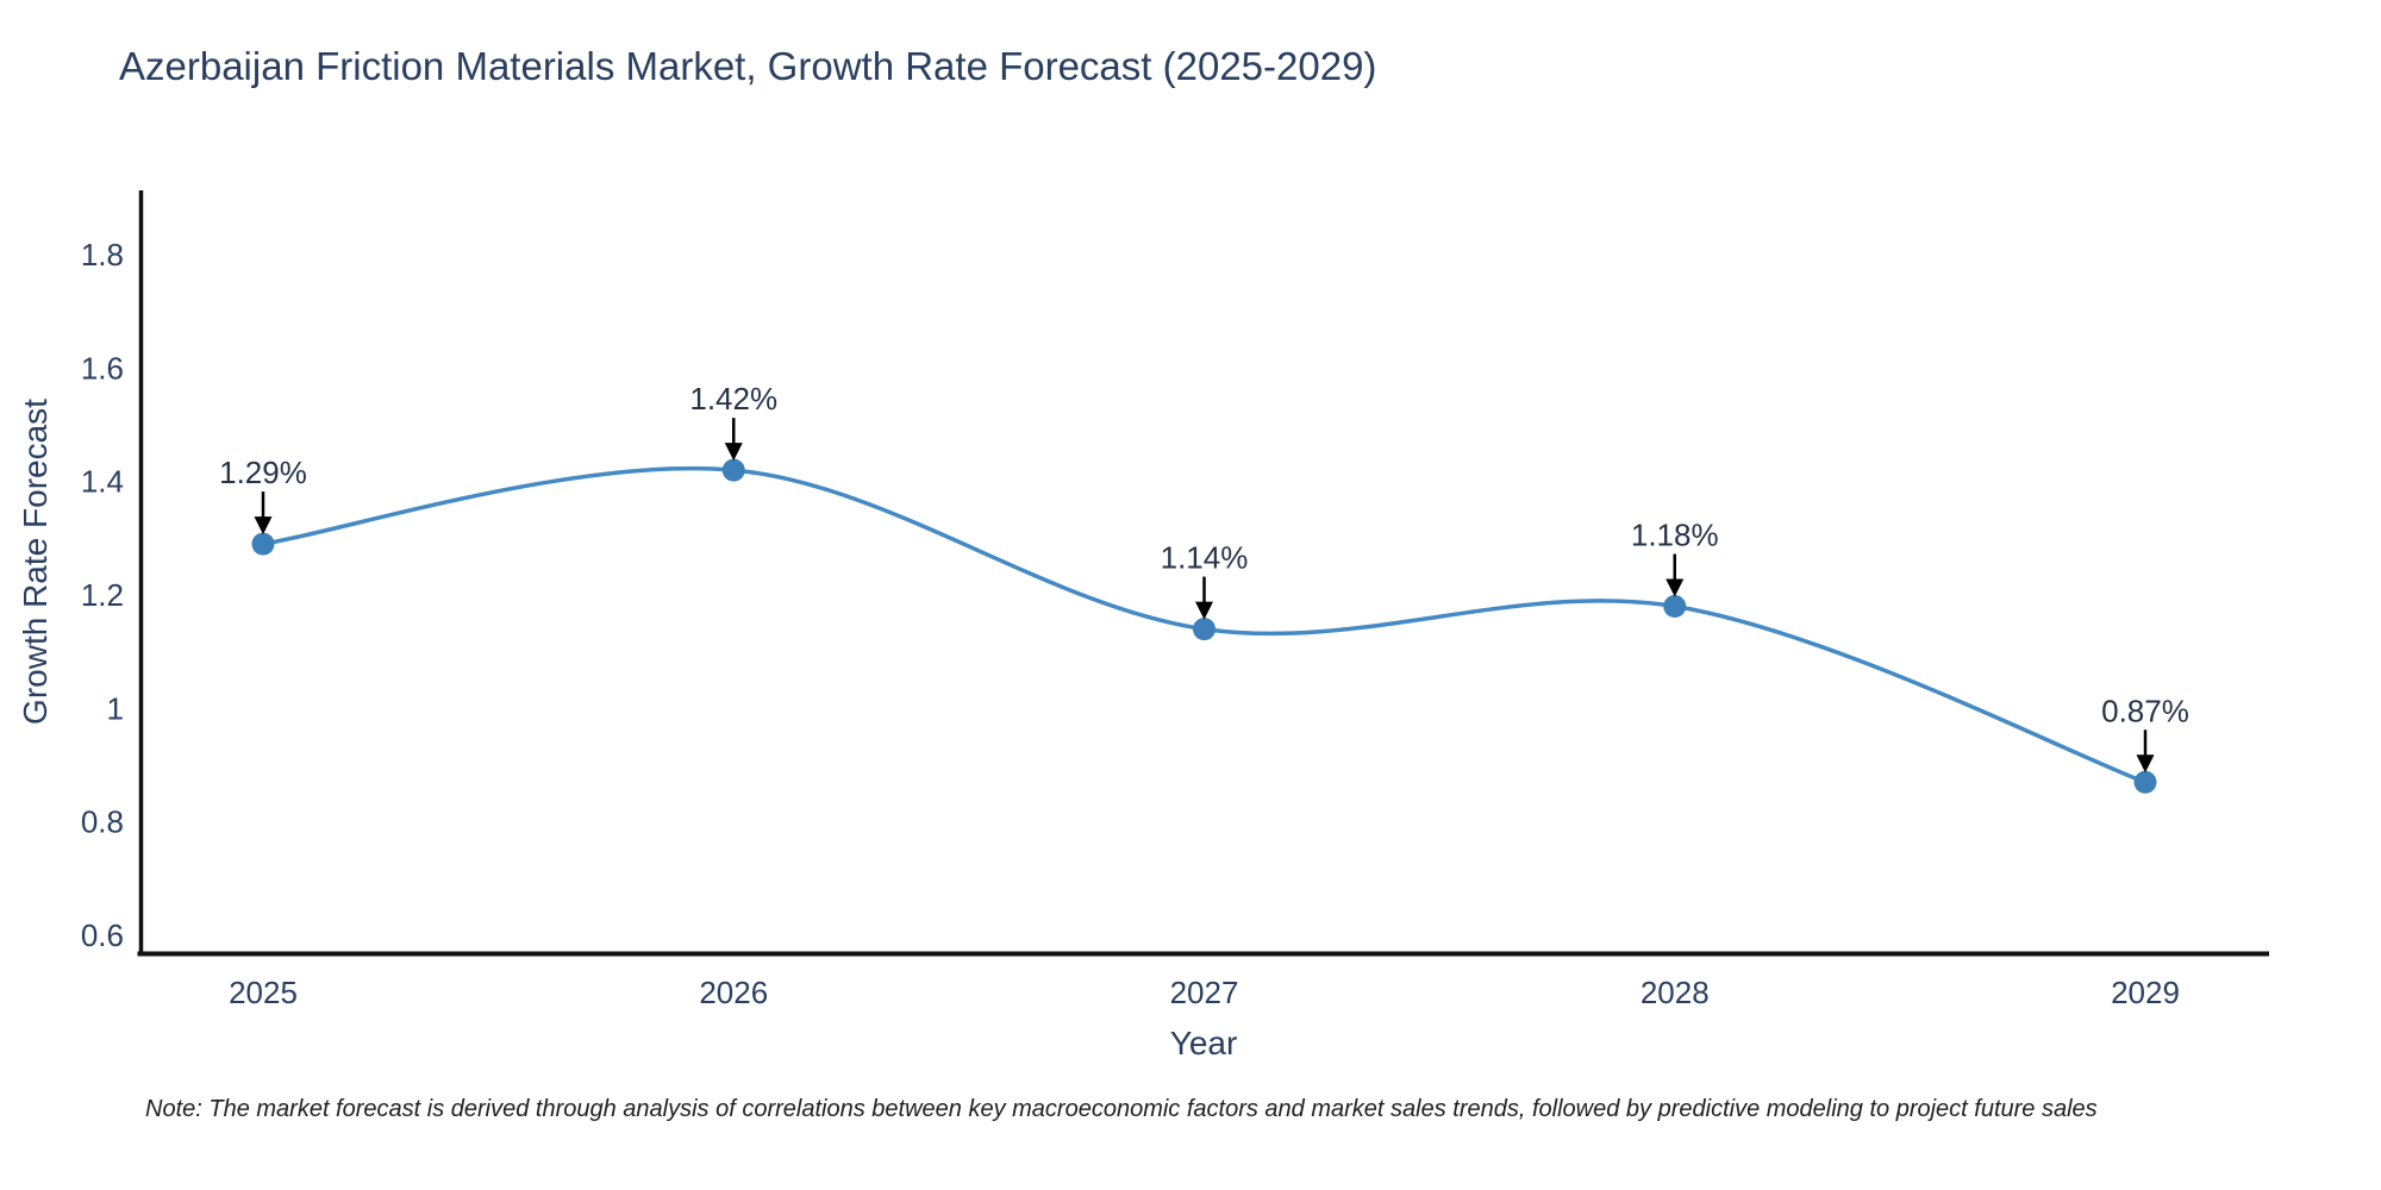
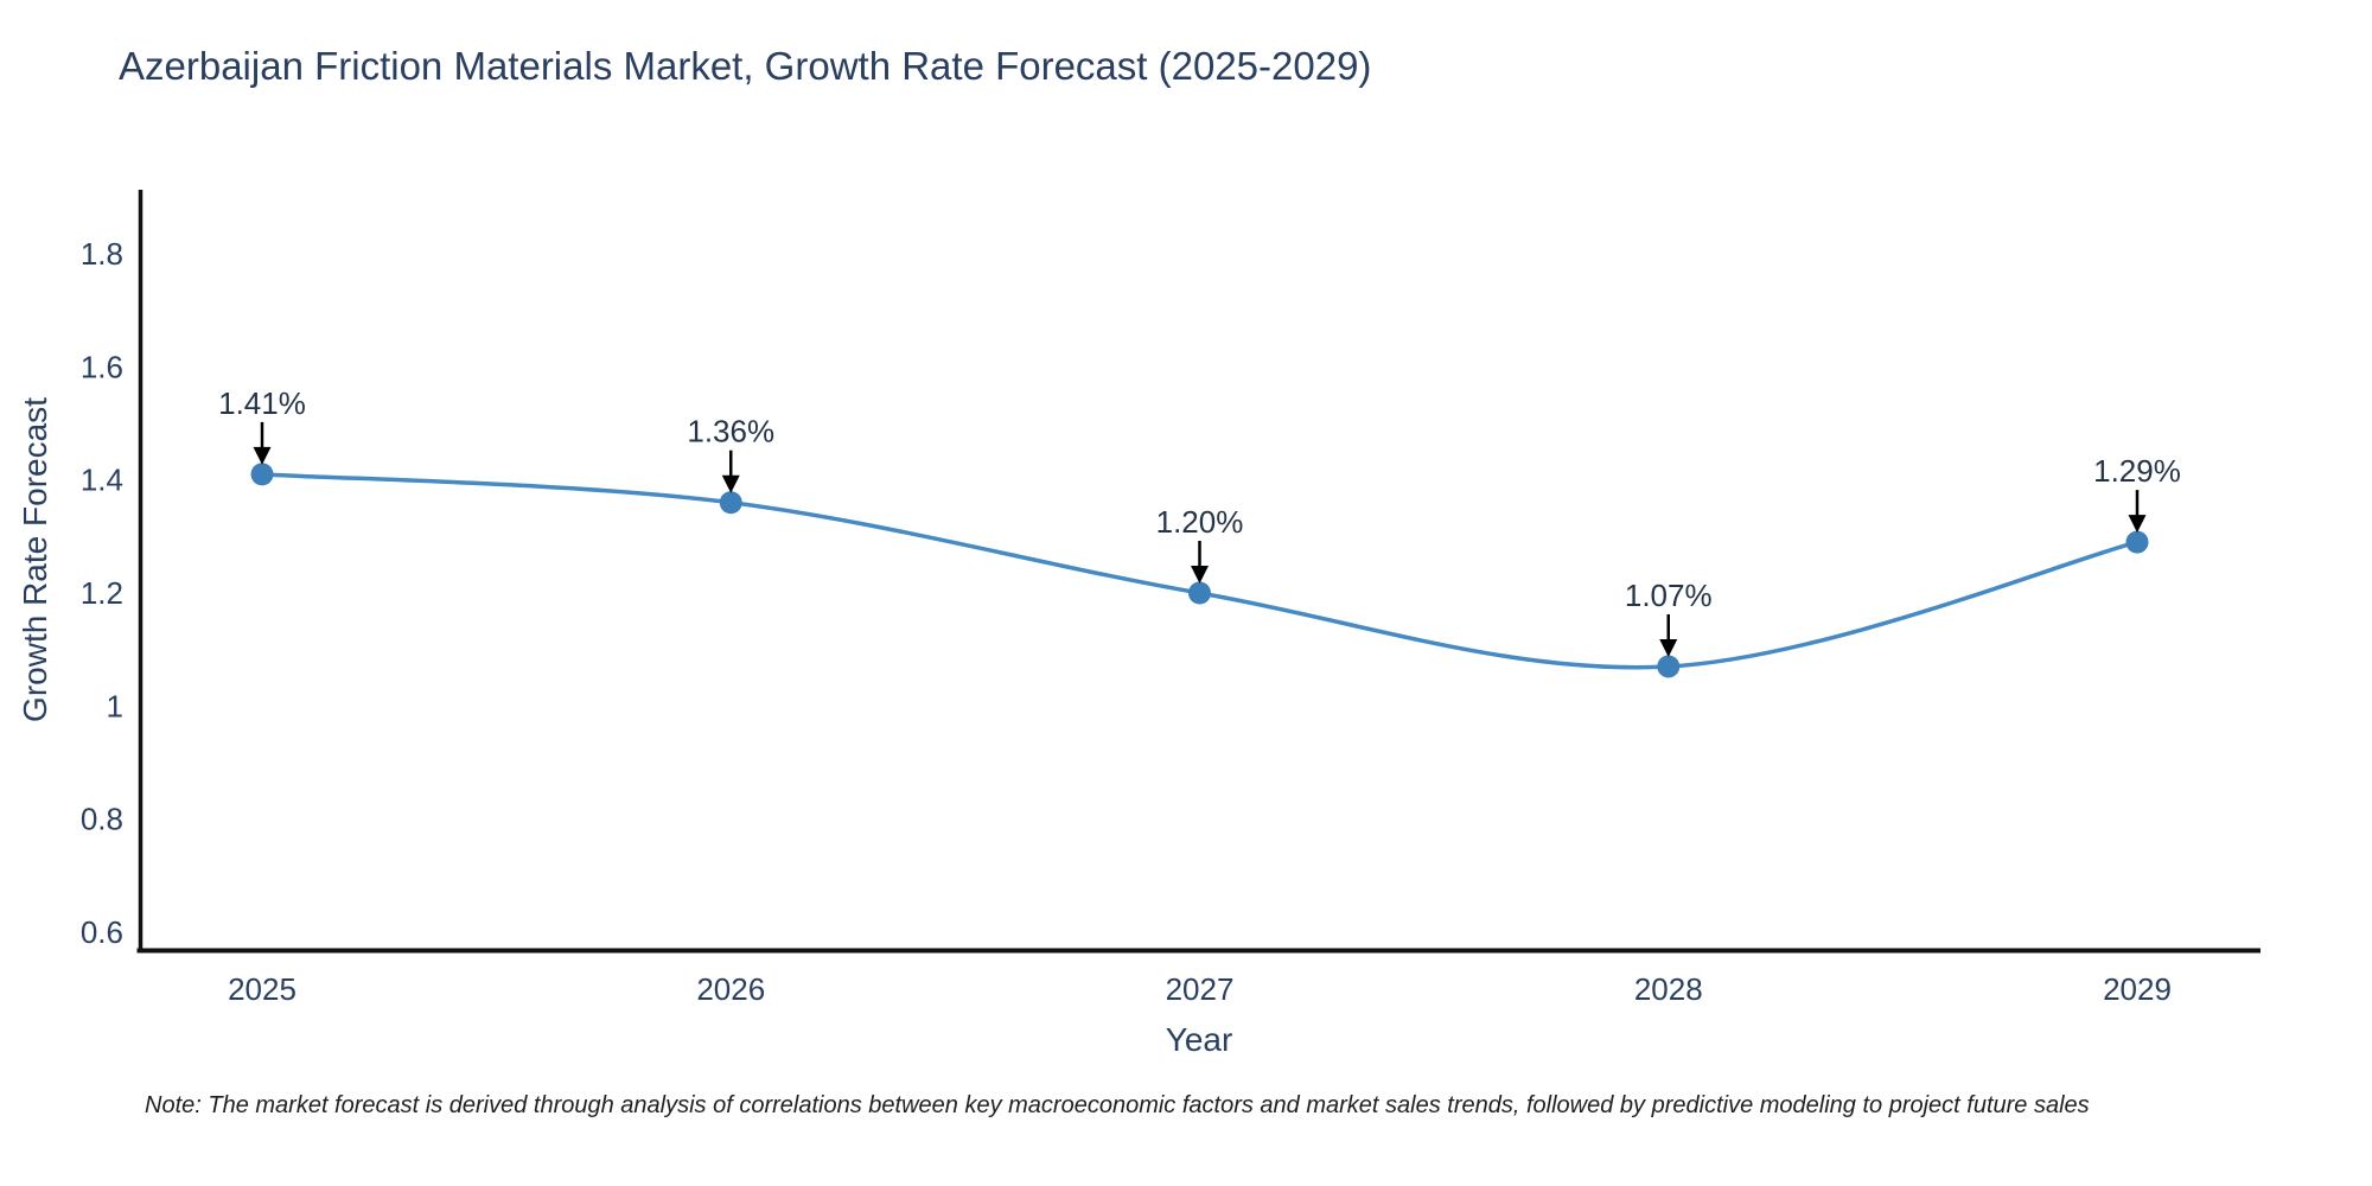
2025: 1.29% -> 1.41%
2026: 1.42% -> 1.36%
2027: 1.14% -> 1.20%
2028: 1.18% -> 1.07%
2029: 0.87% -> 1.29%
